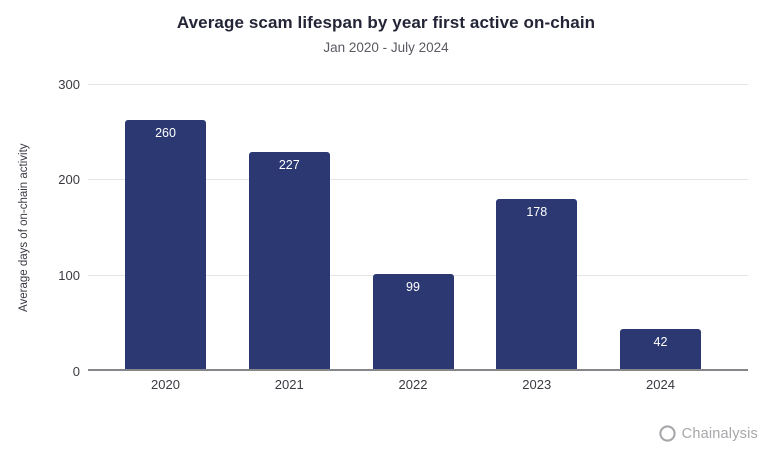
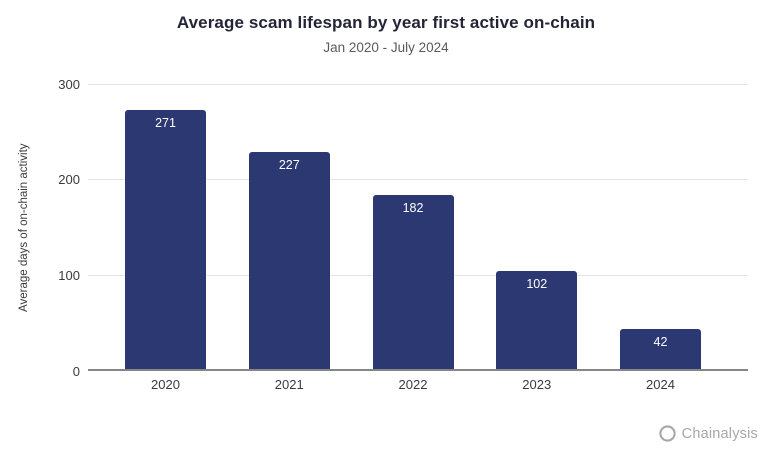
2020: 260 -> 271
2022: 99 -> 182
2023: 178 -> 102
